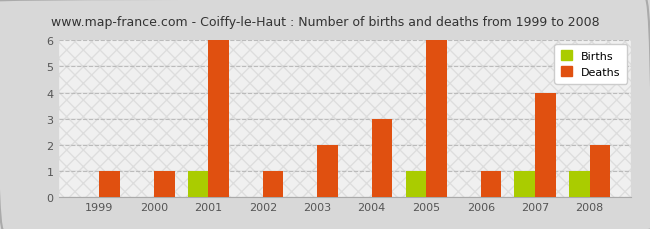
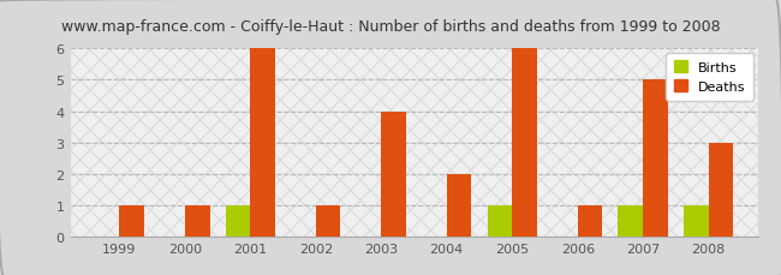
Deaths/2003: 2 -> 4
Deaths/2004: 3 -> 2
Deaths/2007: 4 -> 5
Deaths/2008: 2 -> 3
